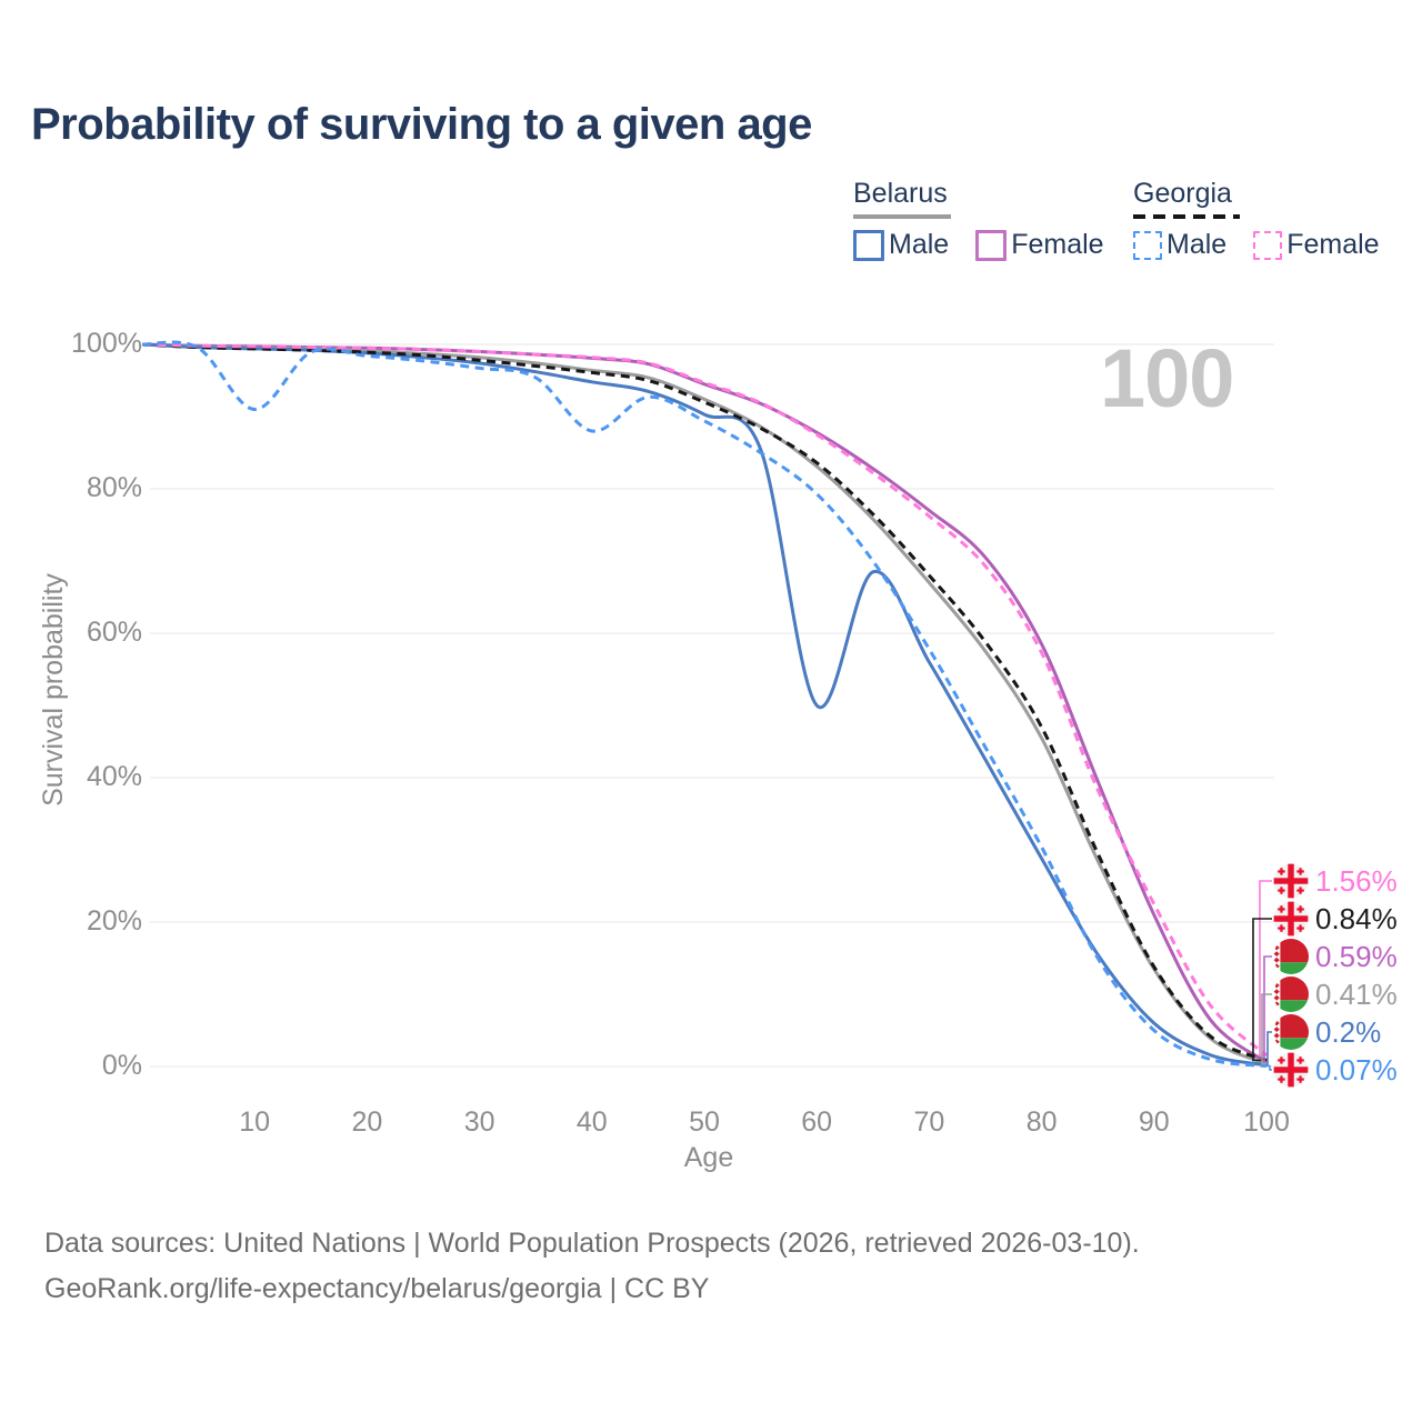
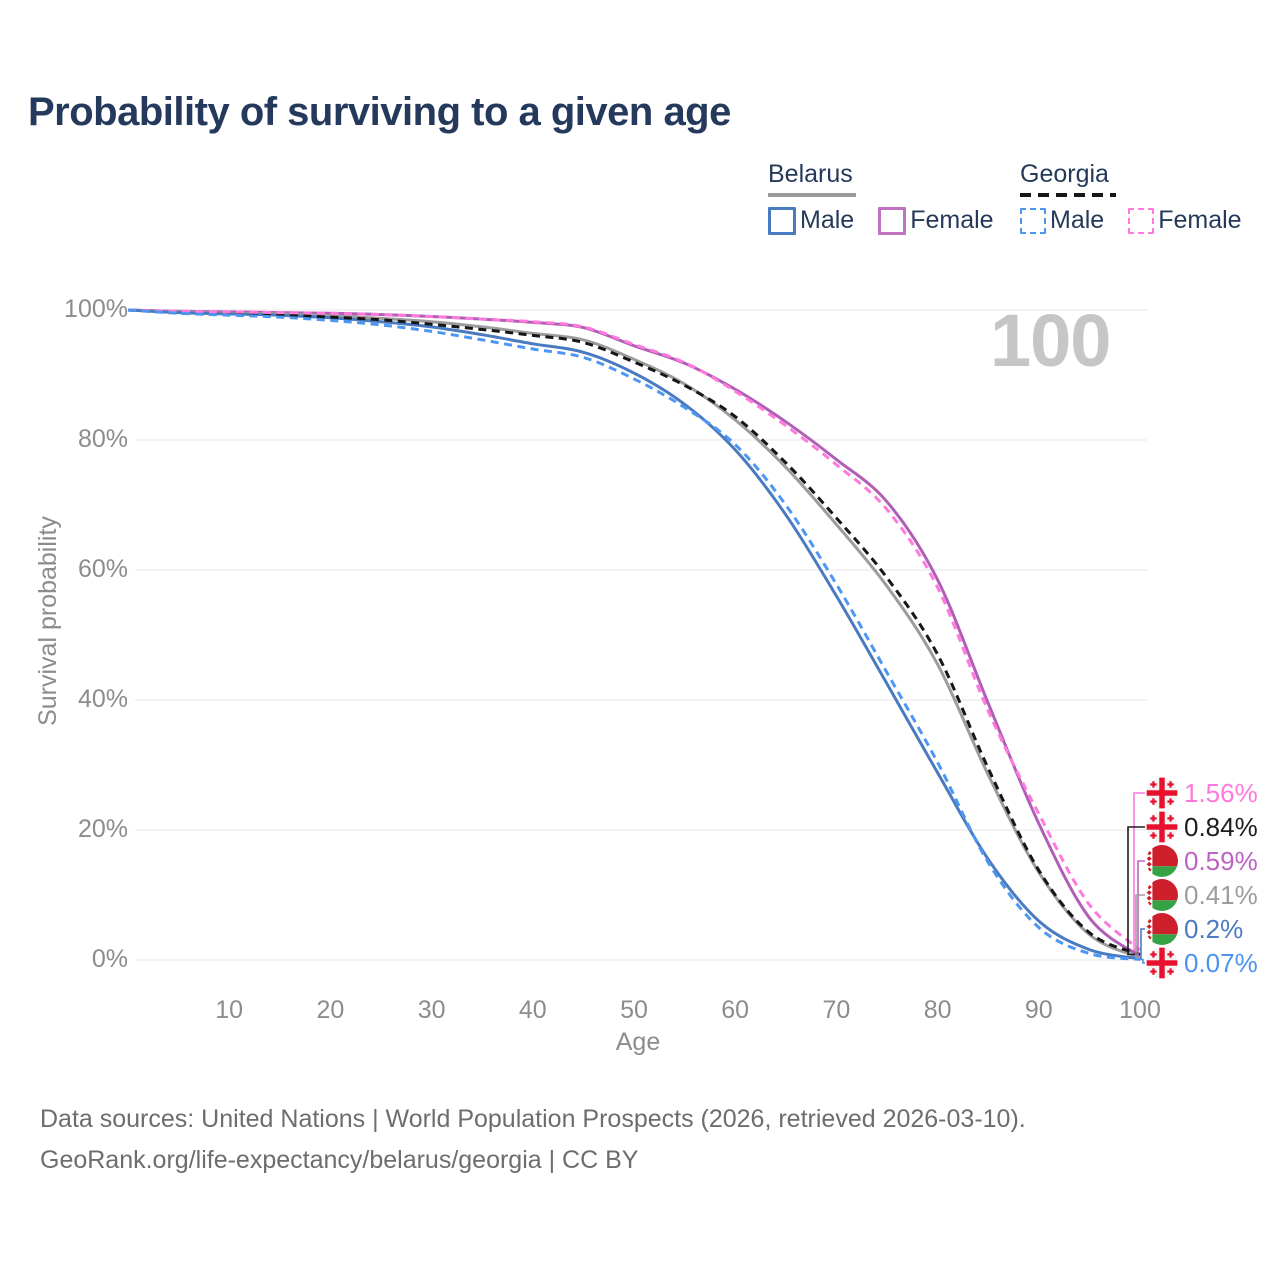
Georgia Male/10: 91% -> 99%
Georgia Male/40: 88% -> 94%
Belarus Male/60: 50% -> 78%
